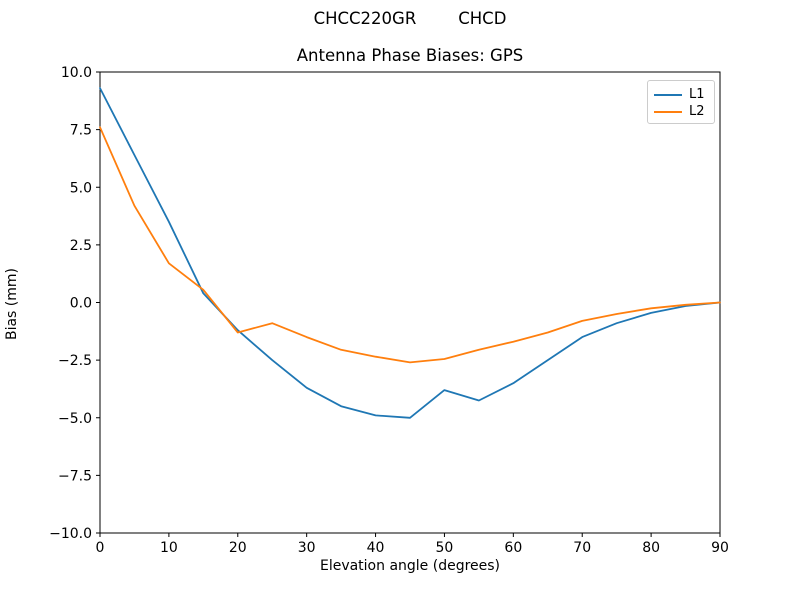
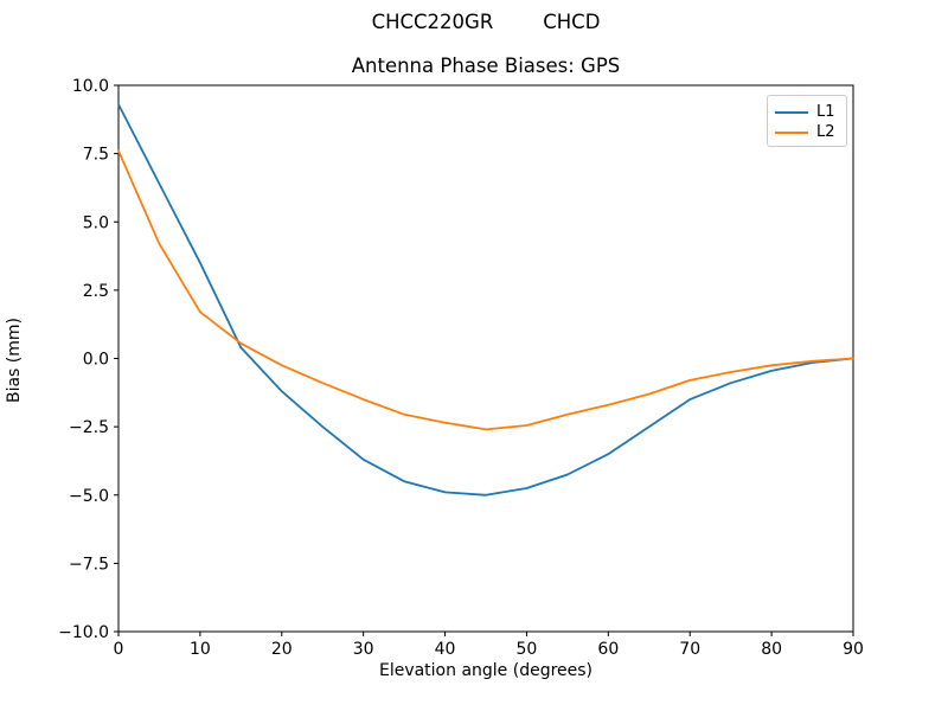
L2/20: -1.3 -> -0.2
L1/50: -3.8 -> -4.8
